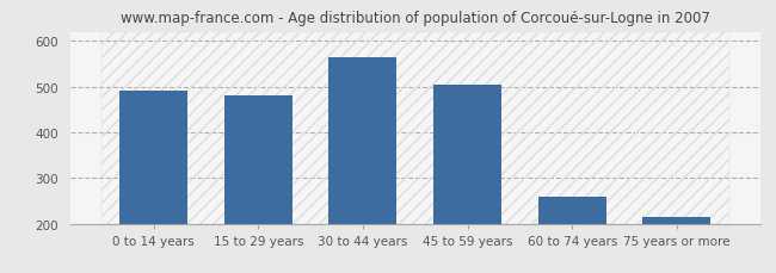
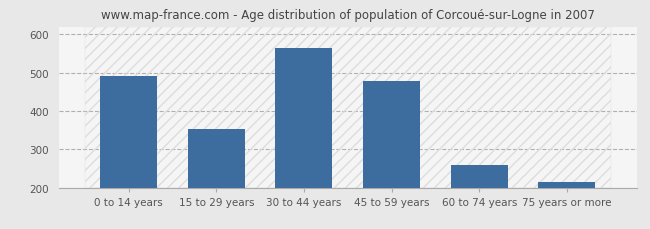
15 to 29 years: 480 -> 353
45 to 59 years: 505 -> 478
